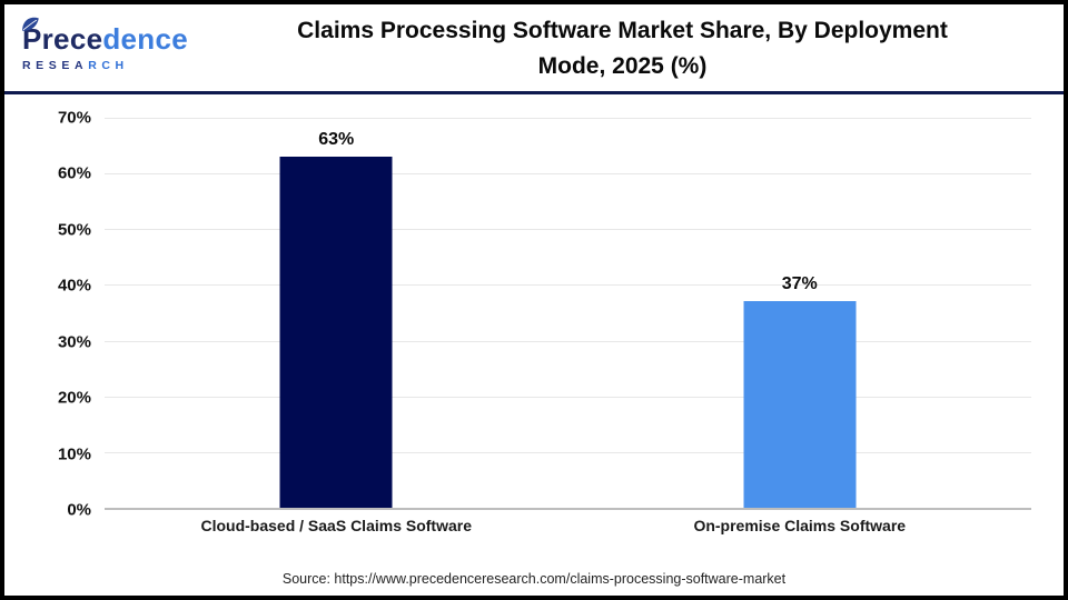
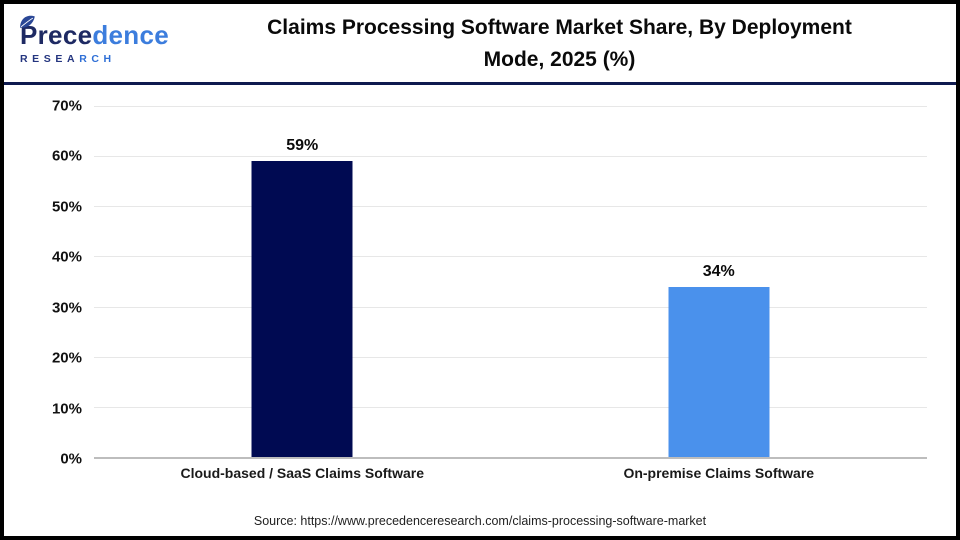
Cloud-based / SaaS Claims Software: 63% -> 59%
On-premise Claims Software: 37% -> 34%
